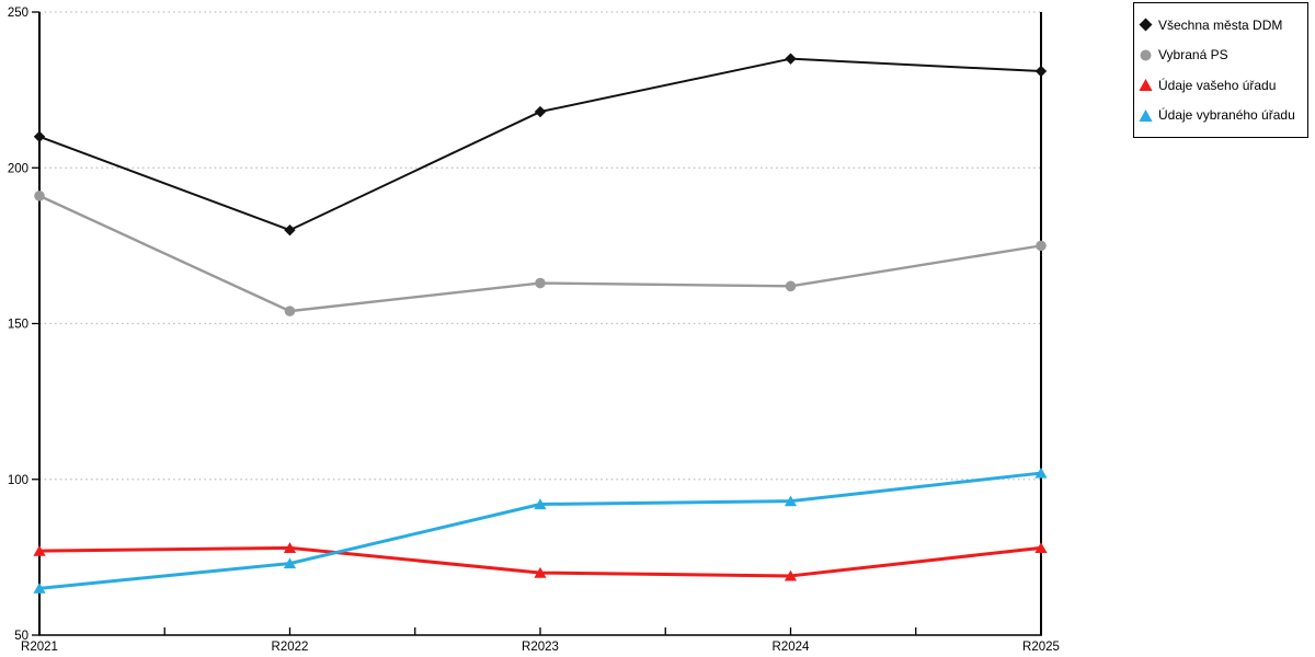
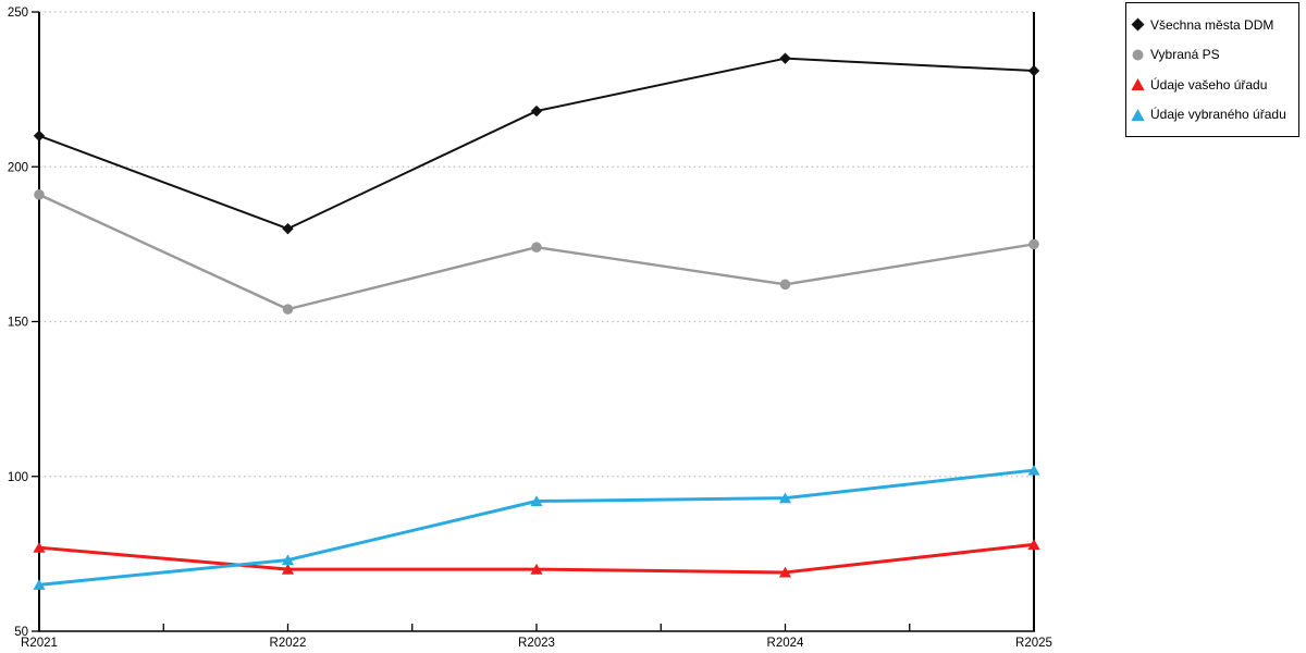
Údaje vašeho úřadu/R2022: 78 -> 70
Vybraná PS/R2023: 163 -> 174
